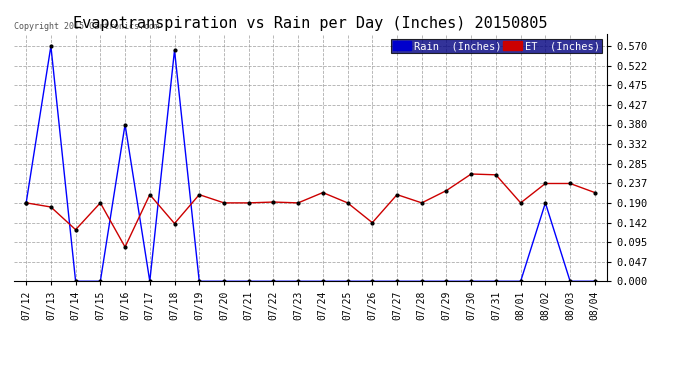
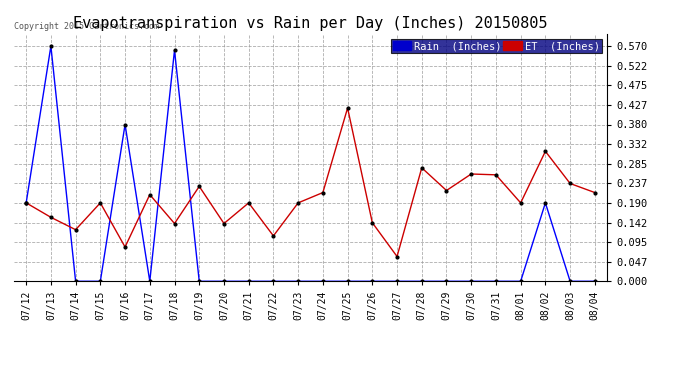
ET (Inches)/07/13: 0.180 -> 0.155
ET (Inches)/07/19: 0.210 -> 0.230
ET (Inches)/07/20: 0.190 -> 0.140
ET (Inches)/07/22: 0.192 -> 0.110
ET (Inches)/07/25: 0.190 -> 0.420
ET (Inches)/07/27: 0.210 -> 0.060
ET (Inches)/07/28: 0.190 -> 0.275
ET (Inches)/08/02: 0.237 -> 0.315
